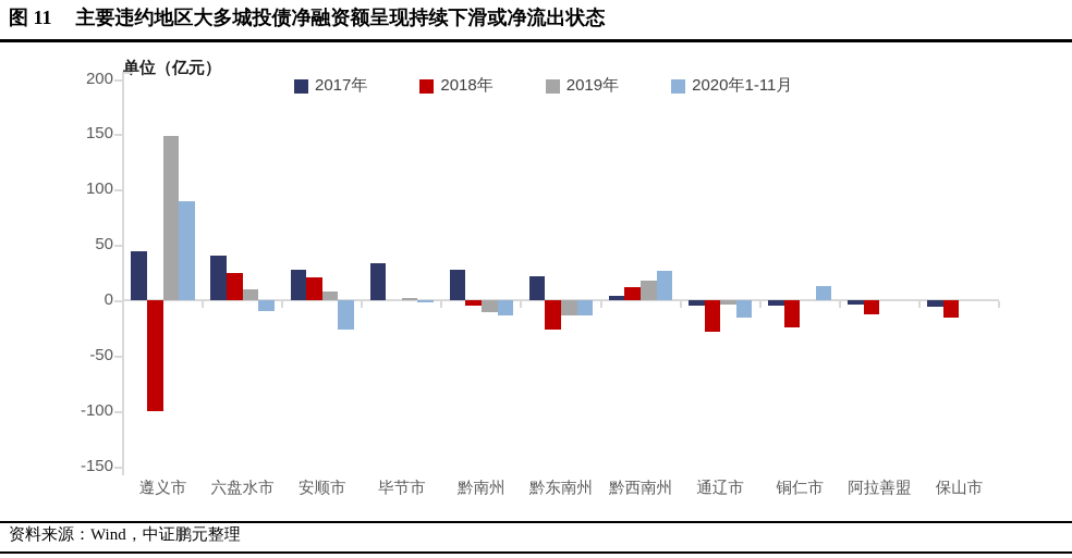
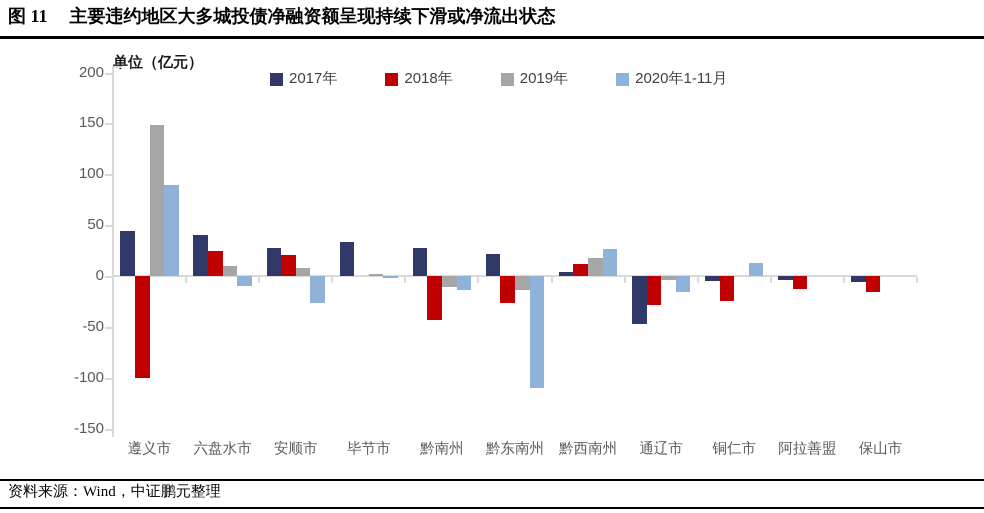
2018年/黔南州: -5 -> -43
2020年1-11月/黔东南州: -14 -> -110
2017年/通辽市: -5 -> -47
